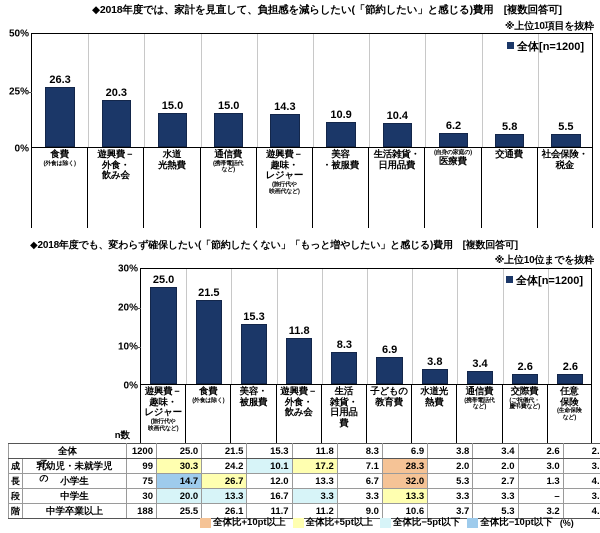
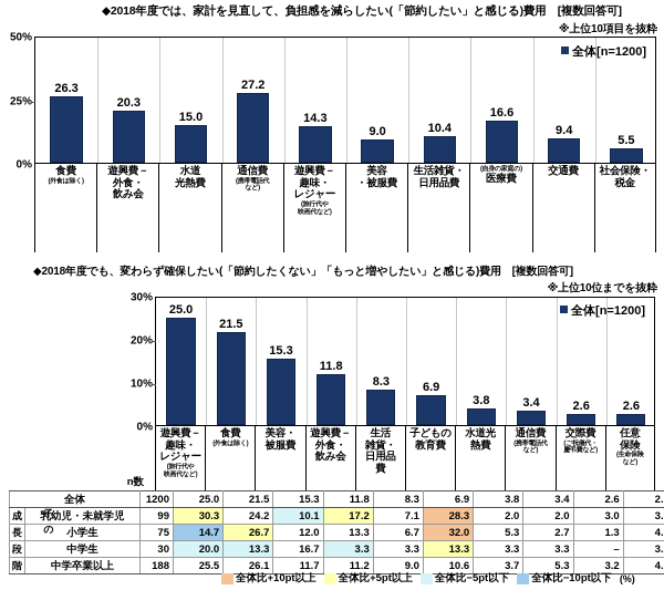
◆2018年度では、家計を見直して、負担感を減らしたい(「節約したい」と感じる)費用 [複数回答可]/通信費 (携帯電話代 など): 15.0 -> 27.2
◆2018年度では、家計を見直して、負担感を減らしたい(「節約したい」と感じる)費用 [複数回答可]/美容 ・被服費: 10.9 -> 9.0
◆2018年度では、家計を見直して、負担感を減らしたい(「節約したい」と感じる)費用 [複数回答可]/(自身の家庭の) 医療費: 6.2 -> 16.6
◆2018年度では、家計を見直して、負担感を減らしたい(「節約したい」と感じる)費用 [複数回答可]/交通費: 5.8 -> 9.4
